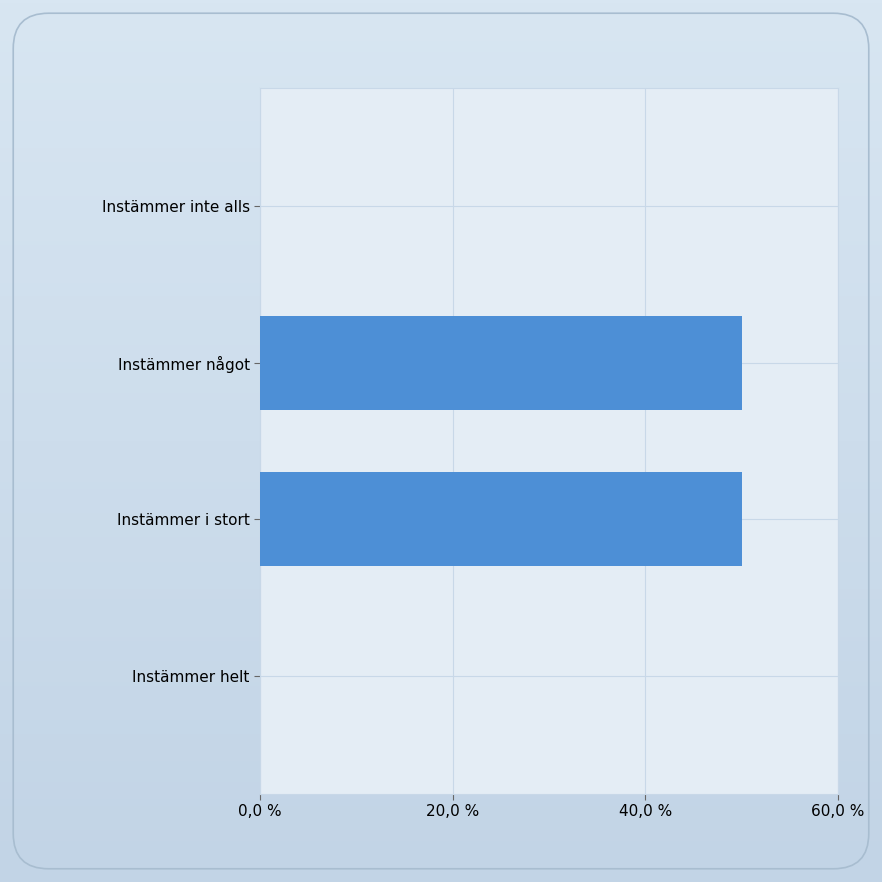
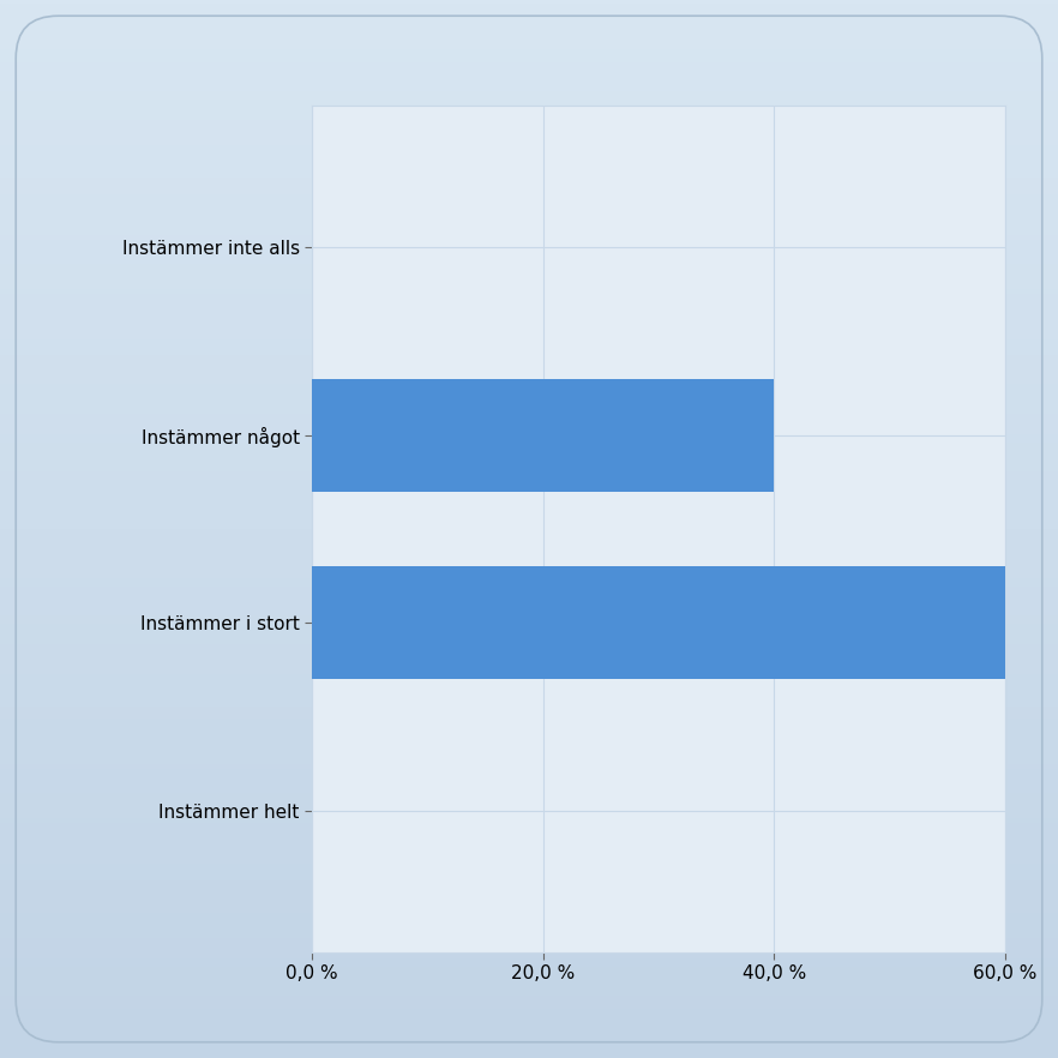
Instämmer något: 50 % -> 40 %
Instämmer i stort: 50 % -> 60 %
